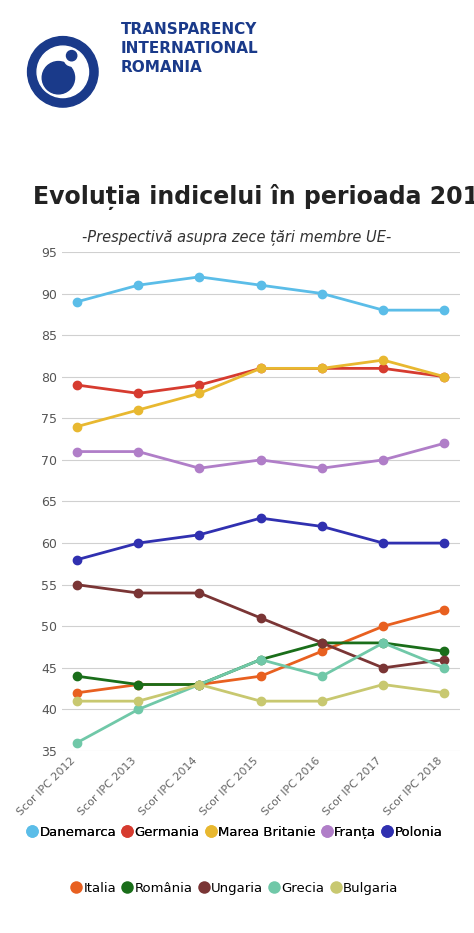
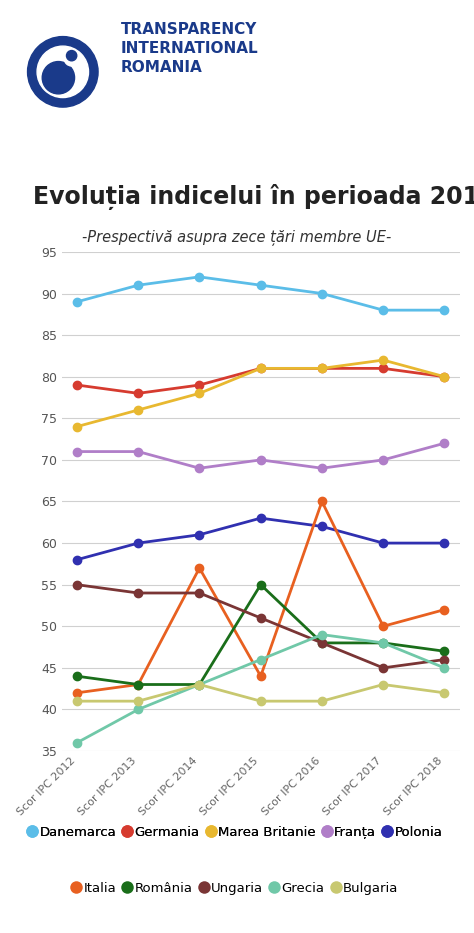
Italia/Scor IPC 2014: 43 -> 57
România/Scor IPC 2015: 46 -> 55
Italia/Scor IPC 2016: 47 -> 65
Grecia/Scor IPC 2016: 44 -> 49
